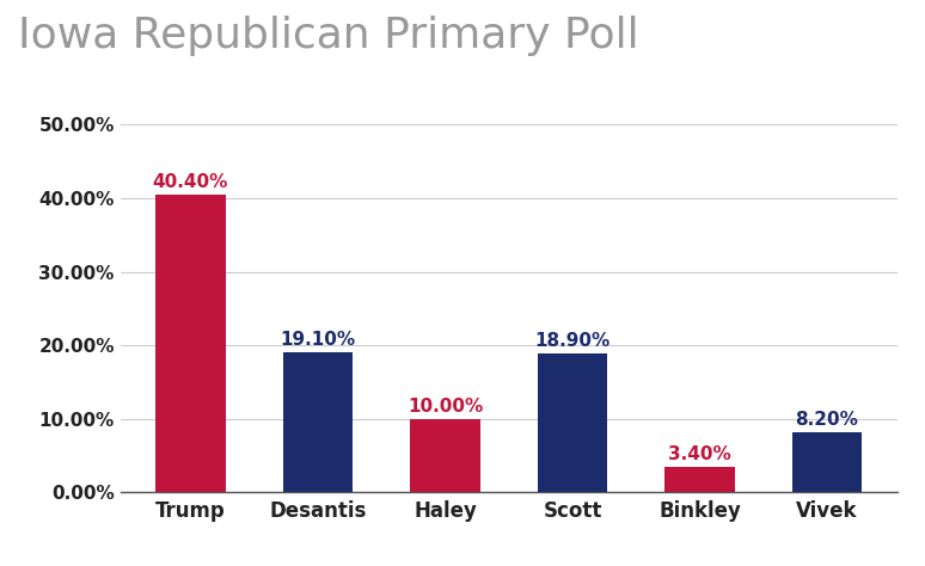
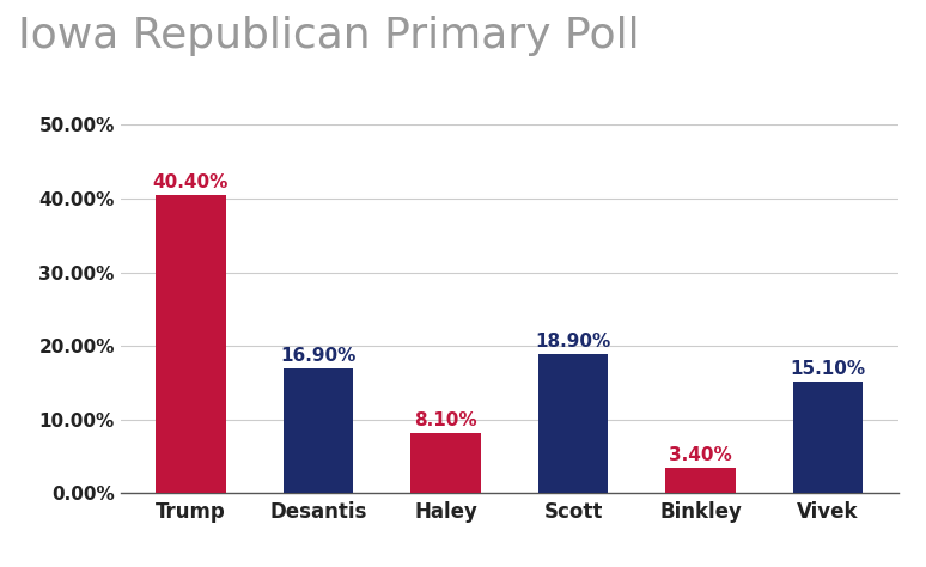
Desantis: 19.10% -> 16.90%
Haley: 10.00% -> 8.10%
Vivek: 8.20% -> 15.10%
